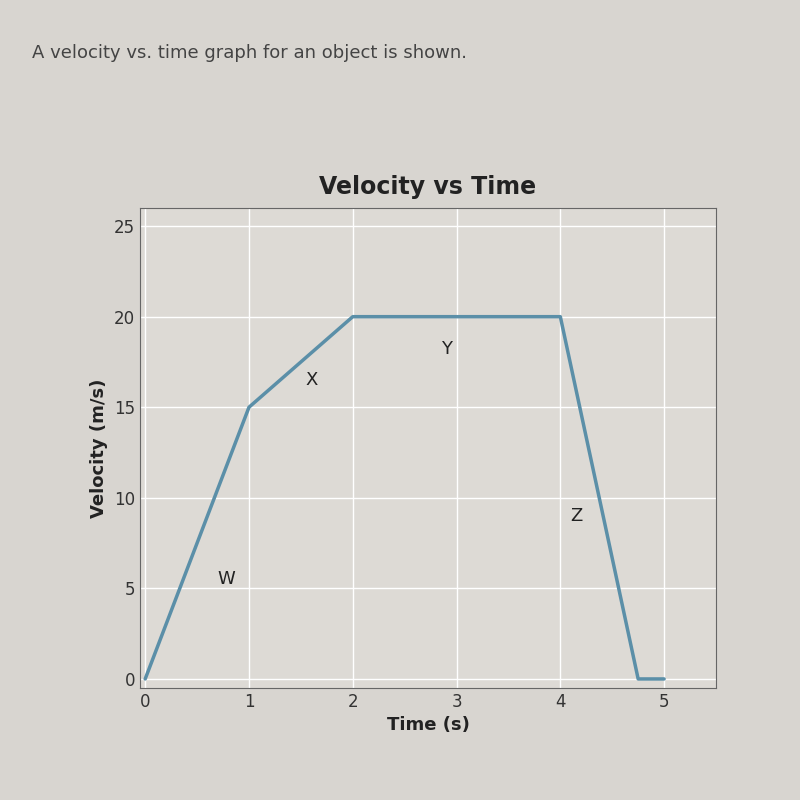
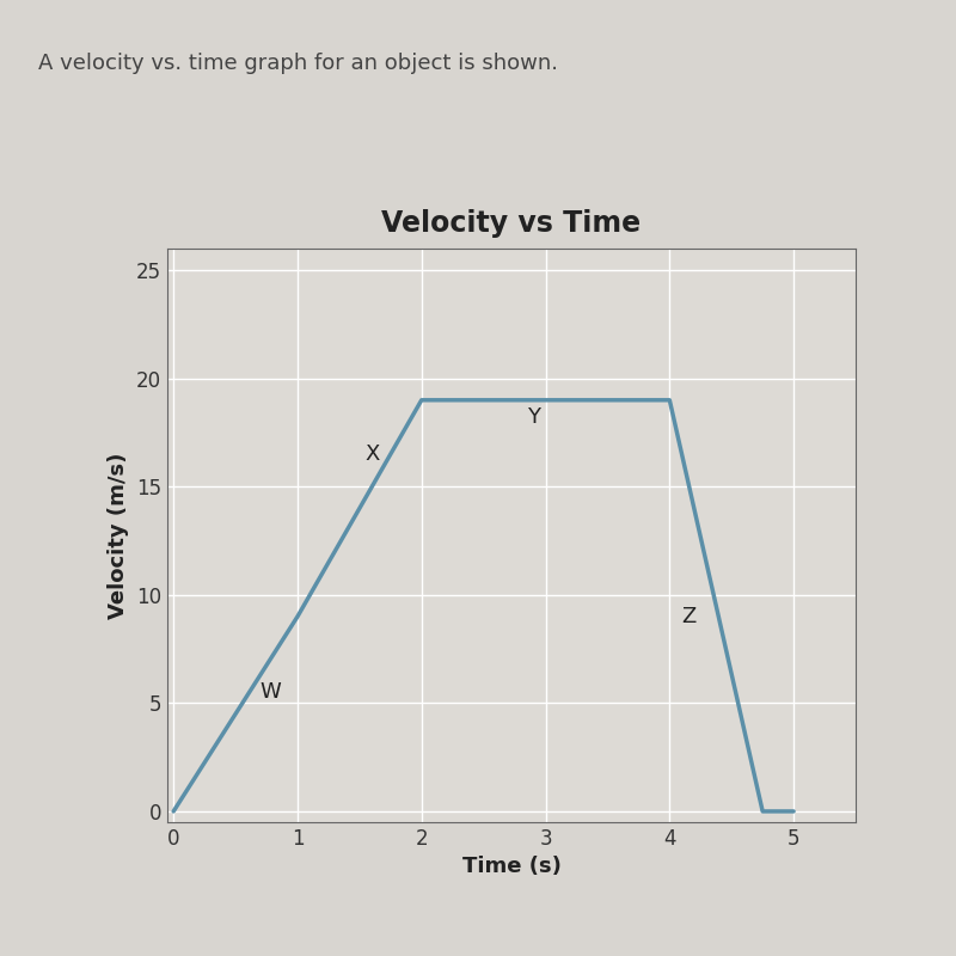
1: 15 -> 9
2: 20 -> 19
4: 20 -> 19
